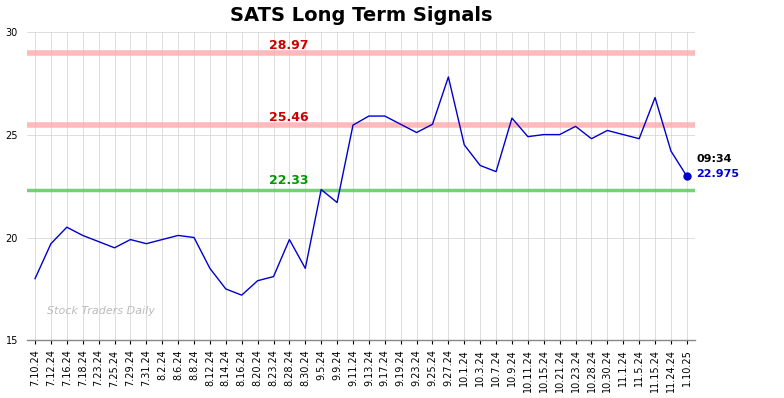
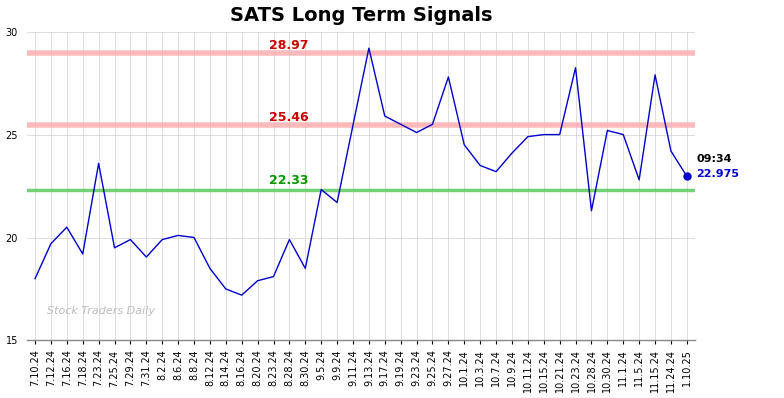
7.18.24: 20.10 -> 19.20
7.23.24: 19.80 -> 23.60
7.31.24: 19.70 -> 19.05
9.13.24: 25.90 -> 29.20
10.9.24: 25.80 -> 24.10
10.23.24: 25.40 -> 28.25
10.28.24: 24.80 -> 21.30
11.5.24: 24.80 -> 22.80
11.15.24: 26.80 -> 27.90
